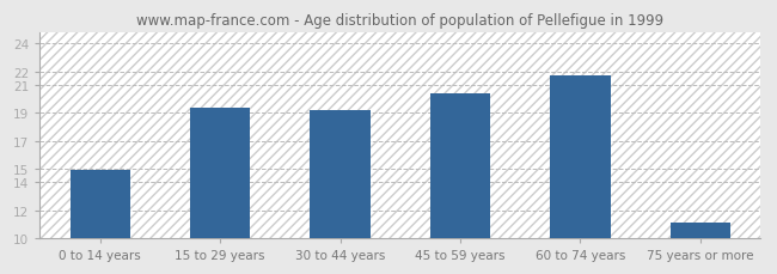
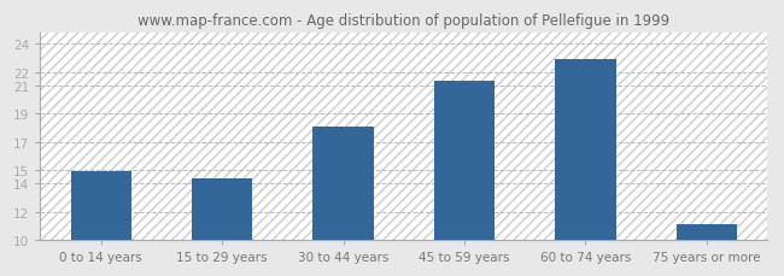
15 to 29 years: 19.4 -> 14.3
30 to 44 years: 19.2 -> 18.1
45 to 59 years: 20.4 -> 21.4
60 to 74 years: 21.7 -> 22.9
